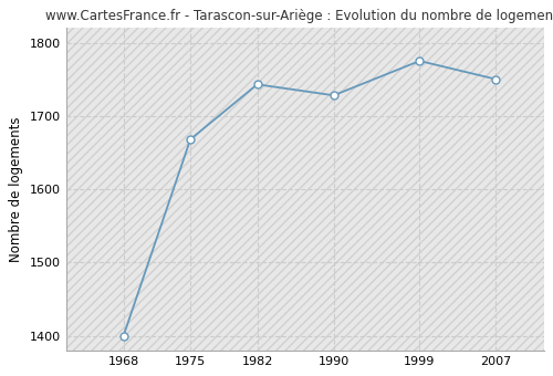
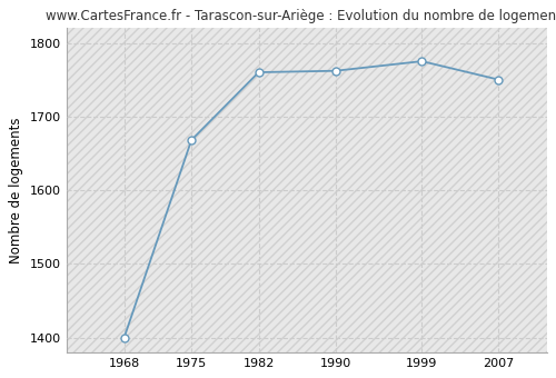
1982: 1743 -> 1760
1990: 1728 -> 1762
